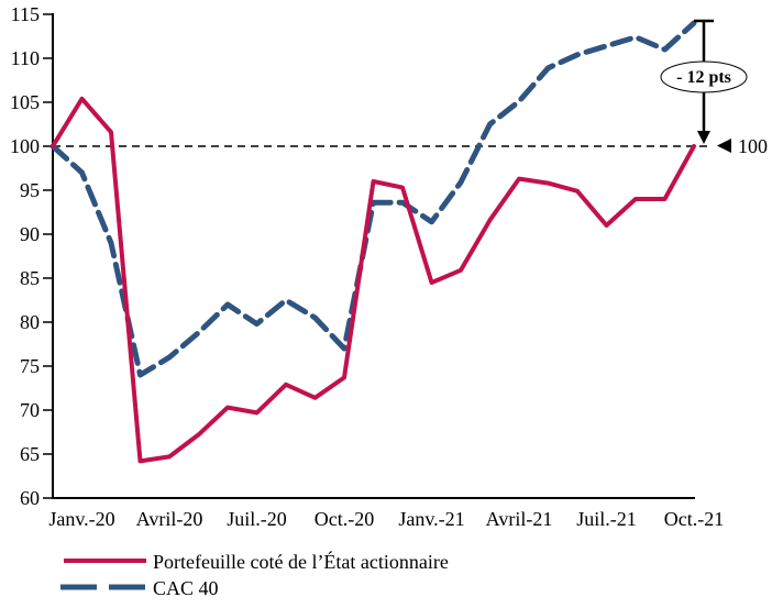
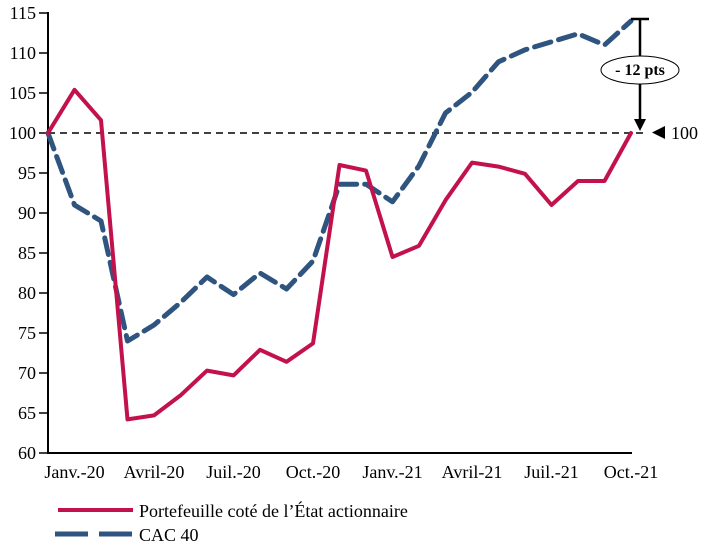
CAC 40/Janv.-20: 97 -> 91
CAC 40/Oct.-20: 77 -> 84
